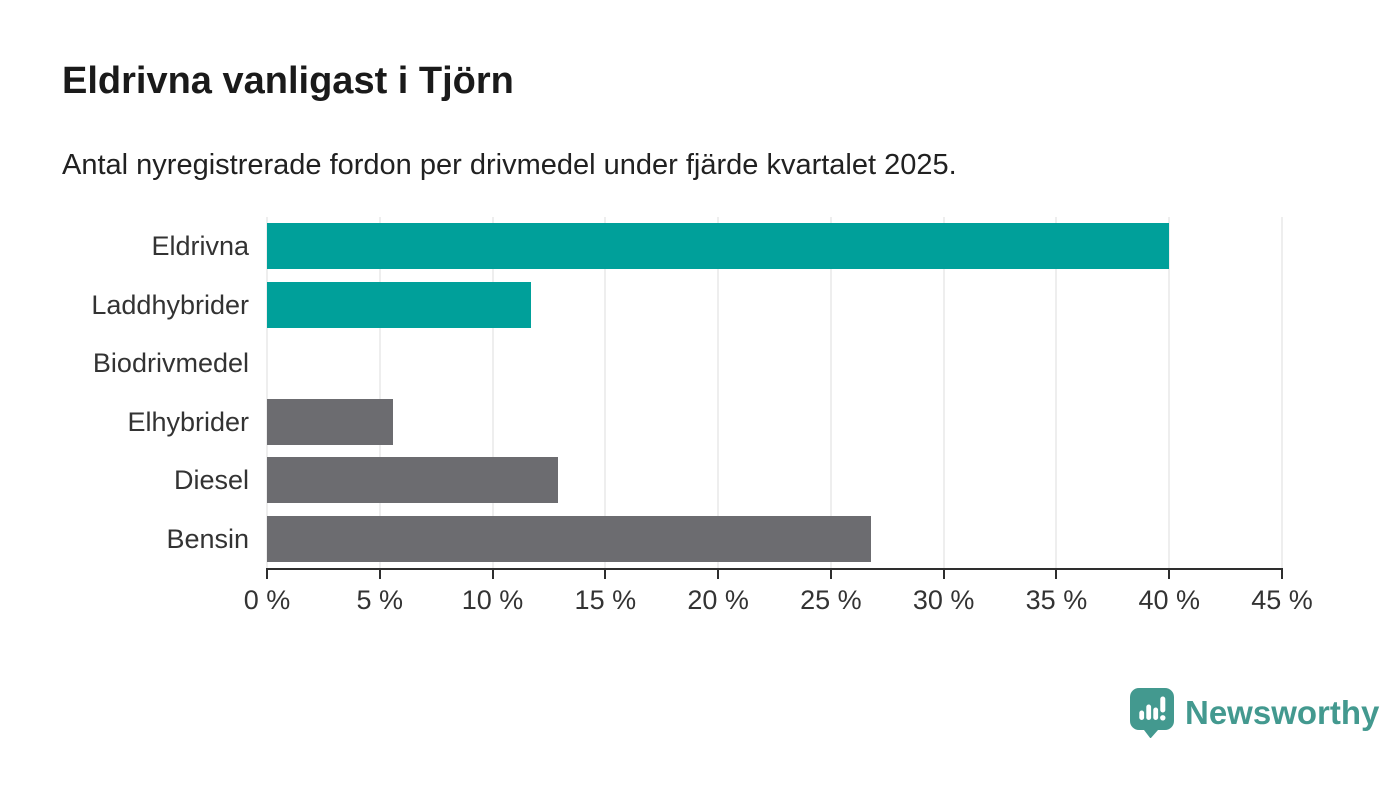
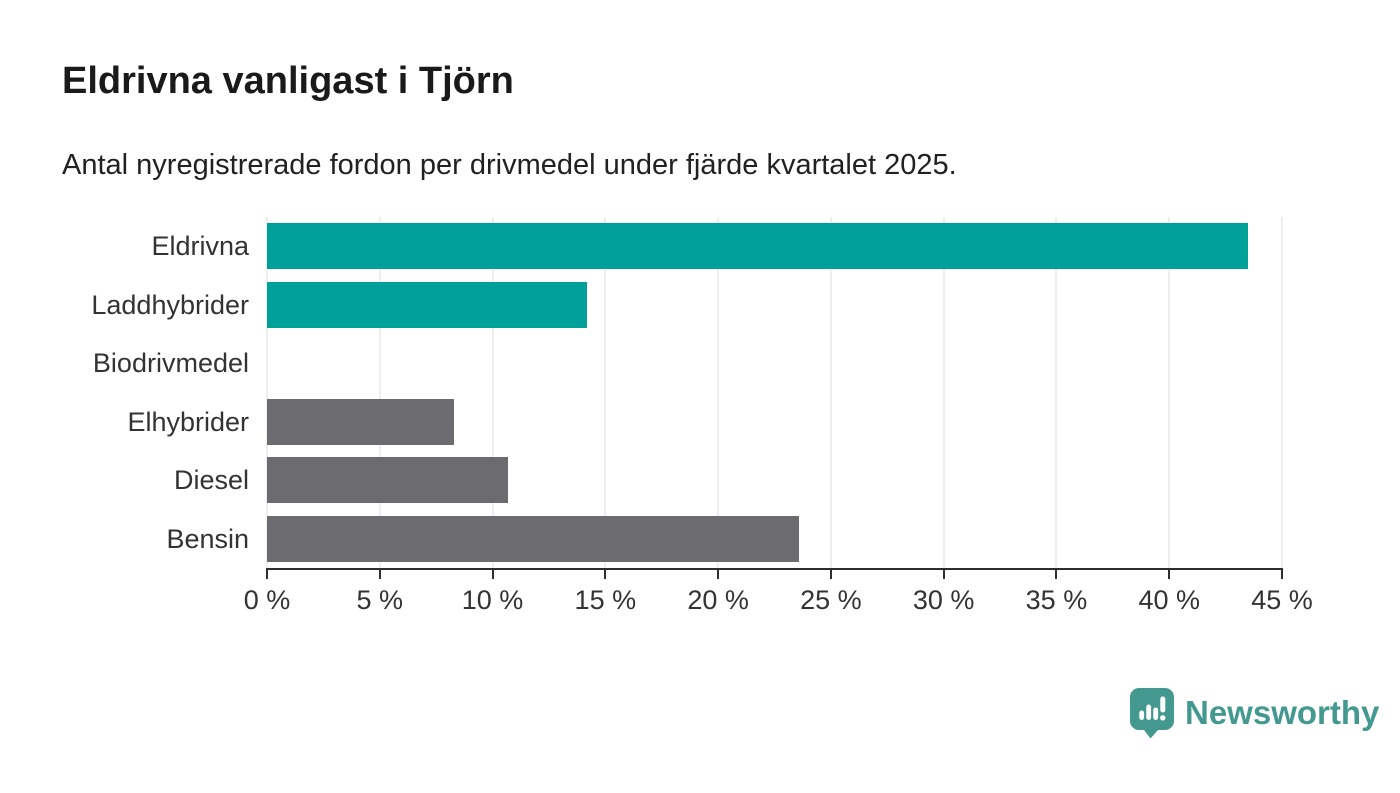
Eldrivna: 40.0% -> 43.5%
Laddhybrider: 11.7% -> 14.2%
Elhybrider: 5.6% -> 8.3%
Diesel: 12.9% -> 10.7%
Bensin: 26.8% -> 23.6%
